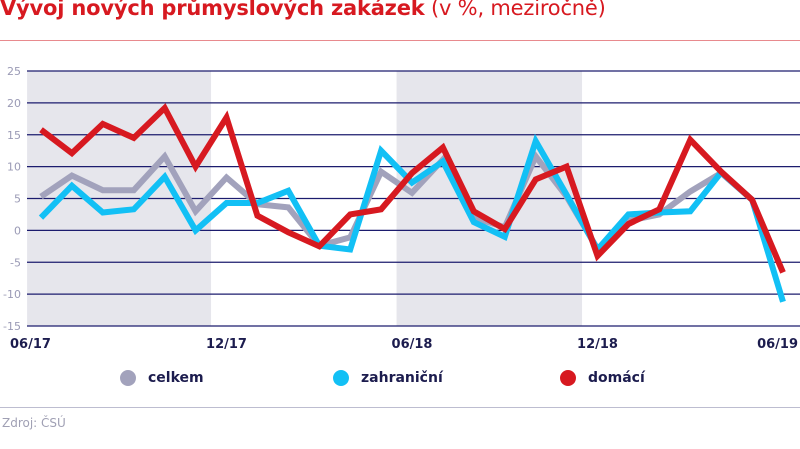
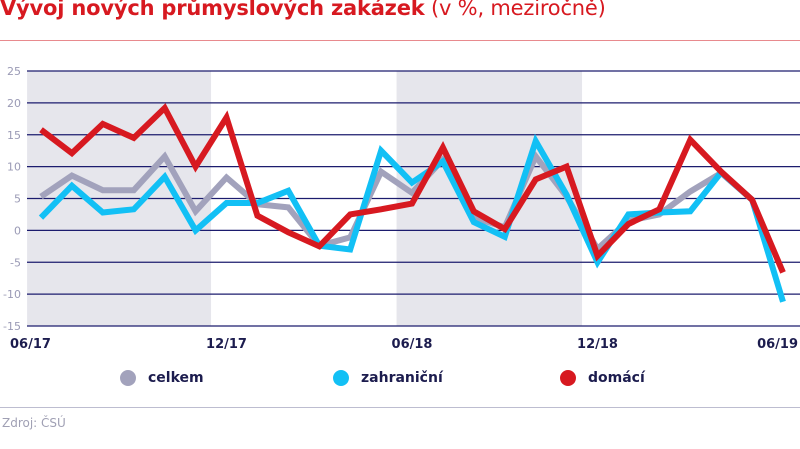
domácí/06/18: 9 -> 4
zahraniční/12/18: -3 -> -5
